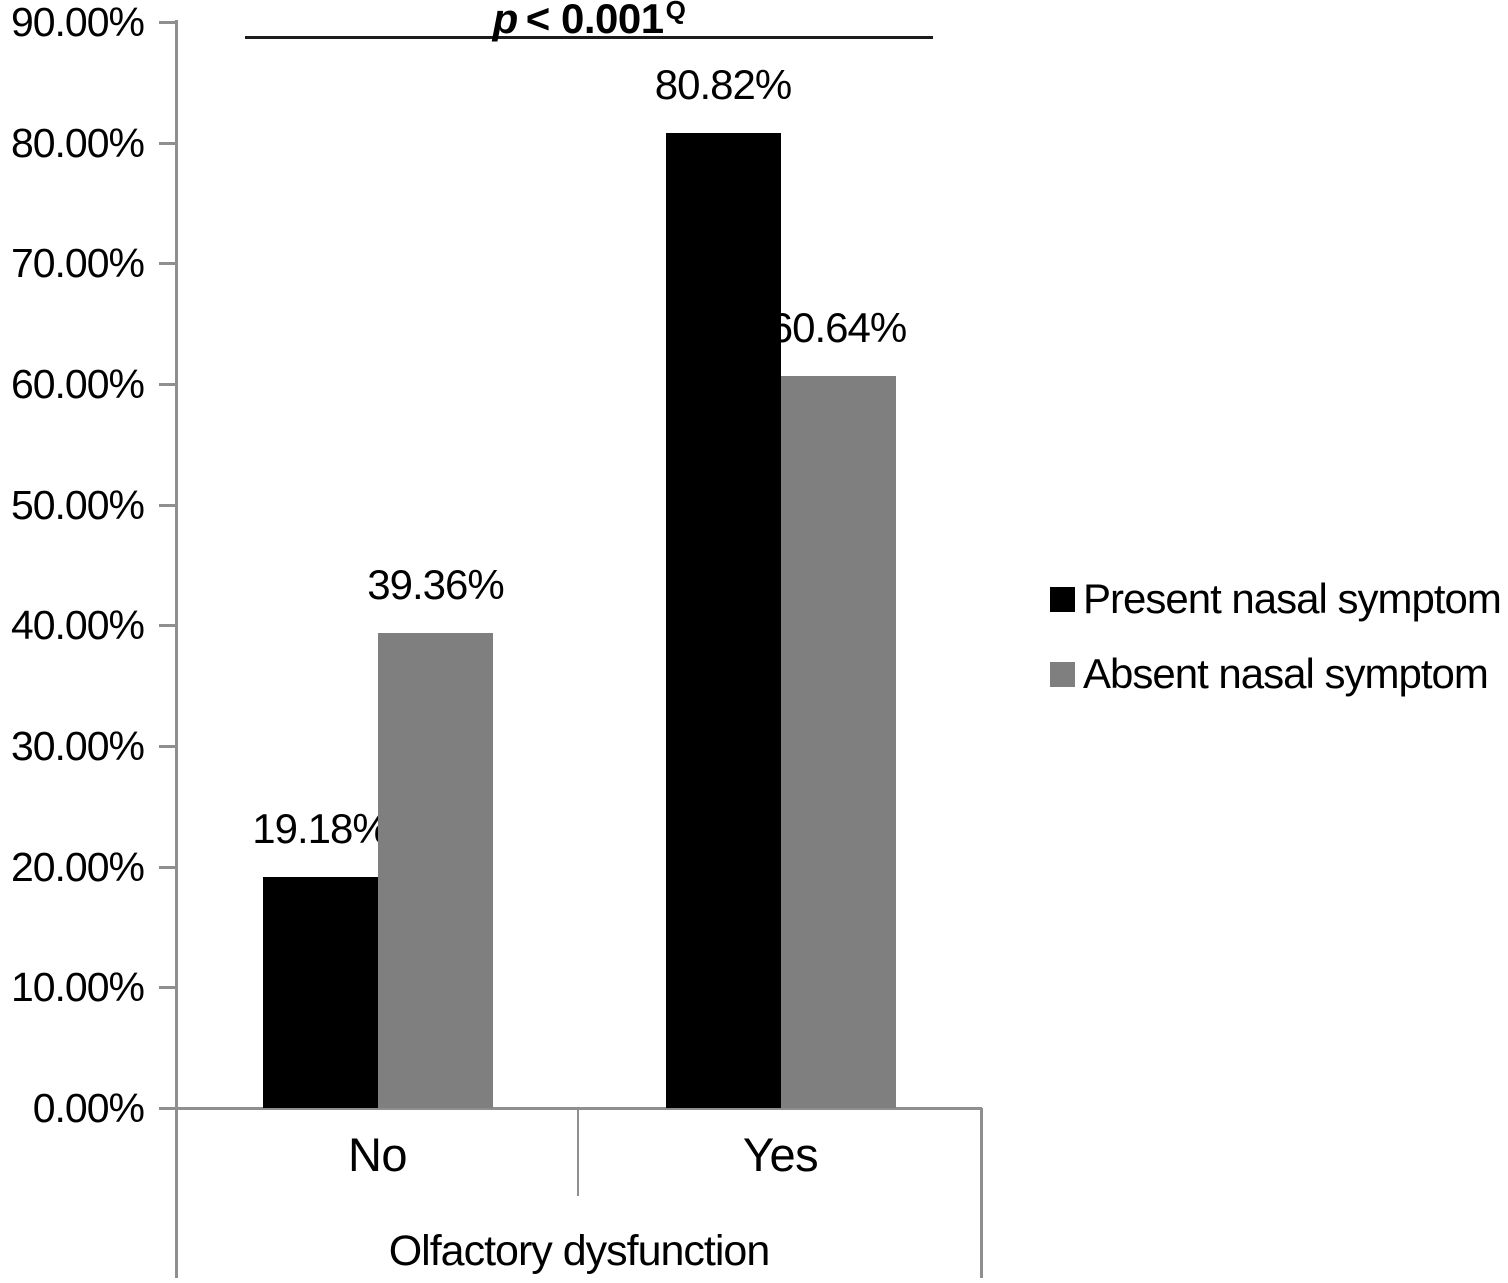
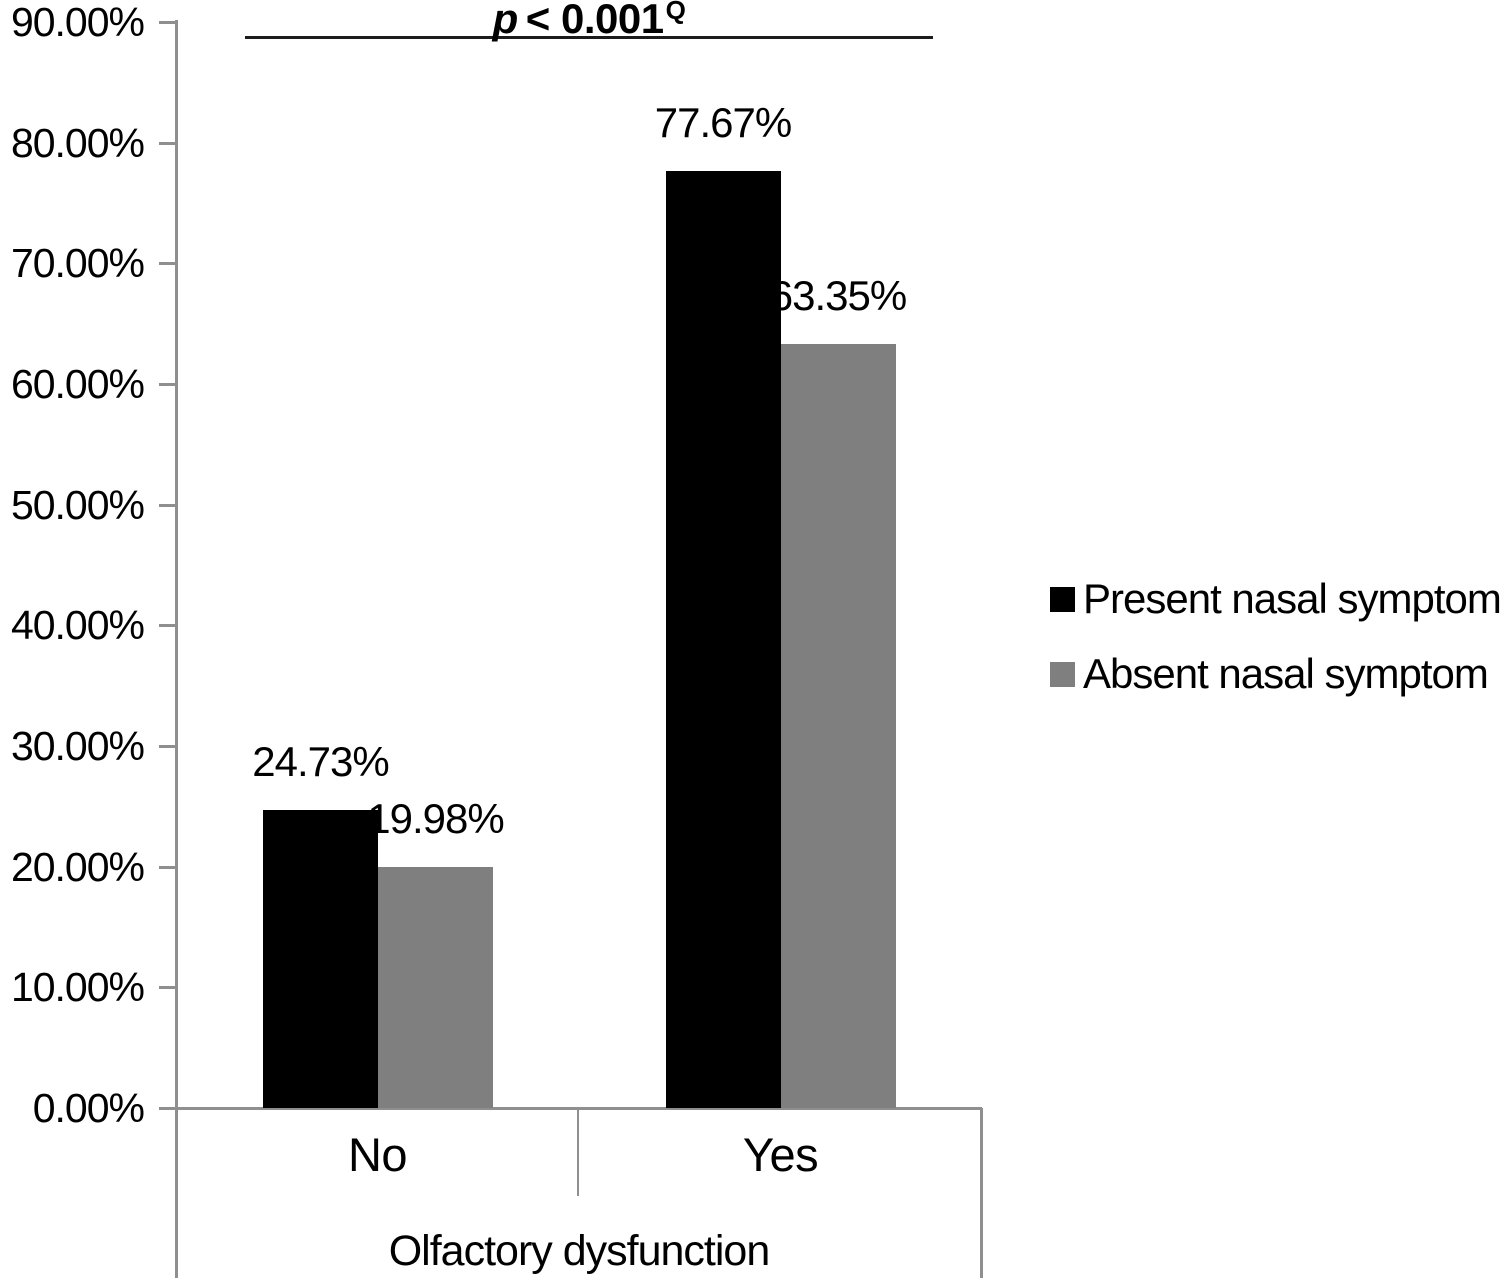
Present nasal symptom/No: 19.18% -> 24.73%
Absent nasal symptom/No: 39.36% -> 19.98%
Present nasal symptom/Yes: 80.82% -> 77.67%
Absent nasal symptom/Yes: 60.64% -> 63.35%
